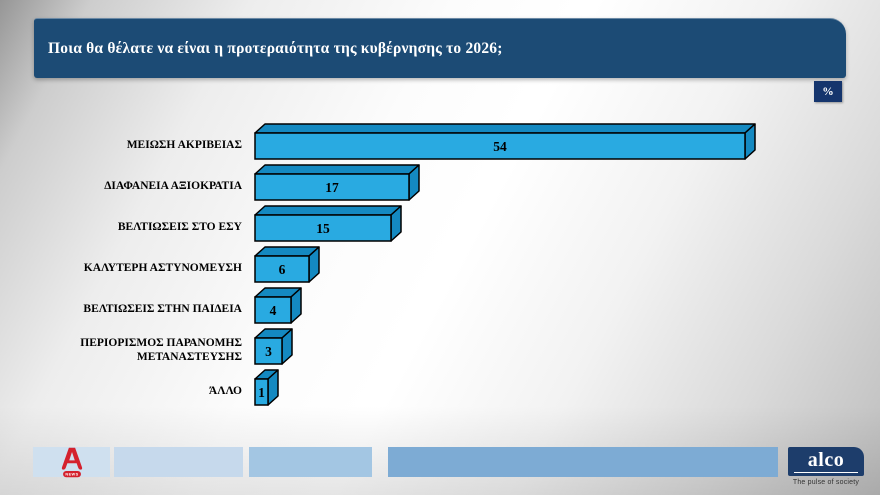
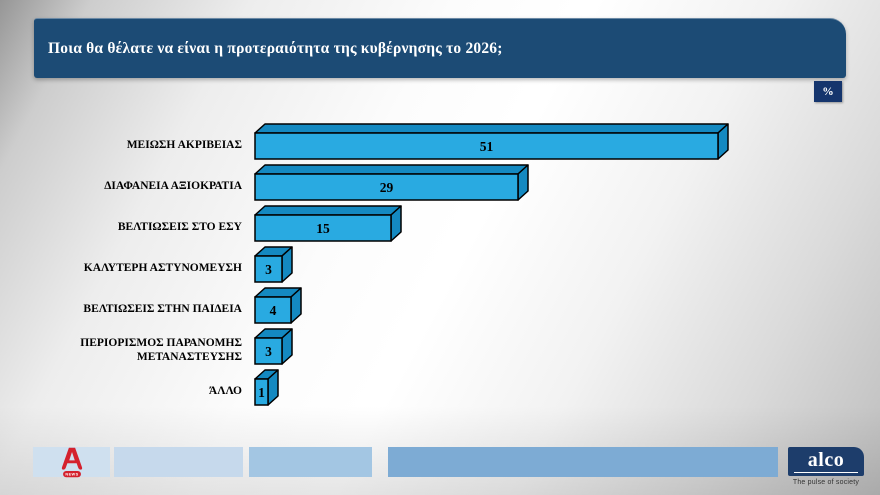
ΜΕΙΩΣΗ ΑΚΡΙΒΕΙΑΣ: 54 -> 51
ΔΙΑΦΑΝΕΙΑ ΑΞΙΟΚΡΑΤΙΑ: 17 -> 29
ΚΑΛΥΤΕΡΗ ΑΣΤΥΝΟΜΕΥΣΗ: 6 -> 3
